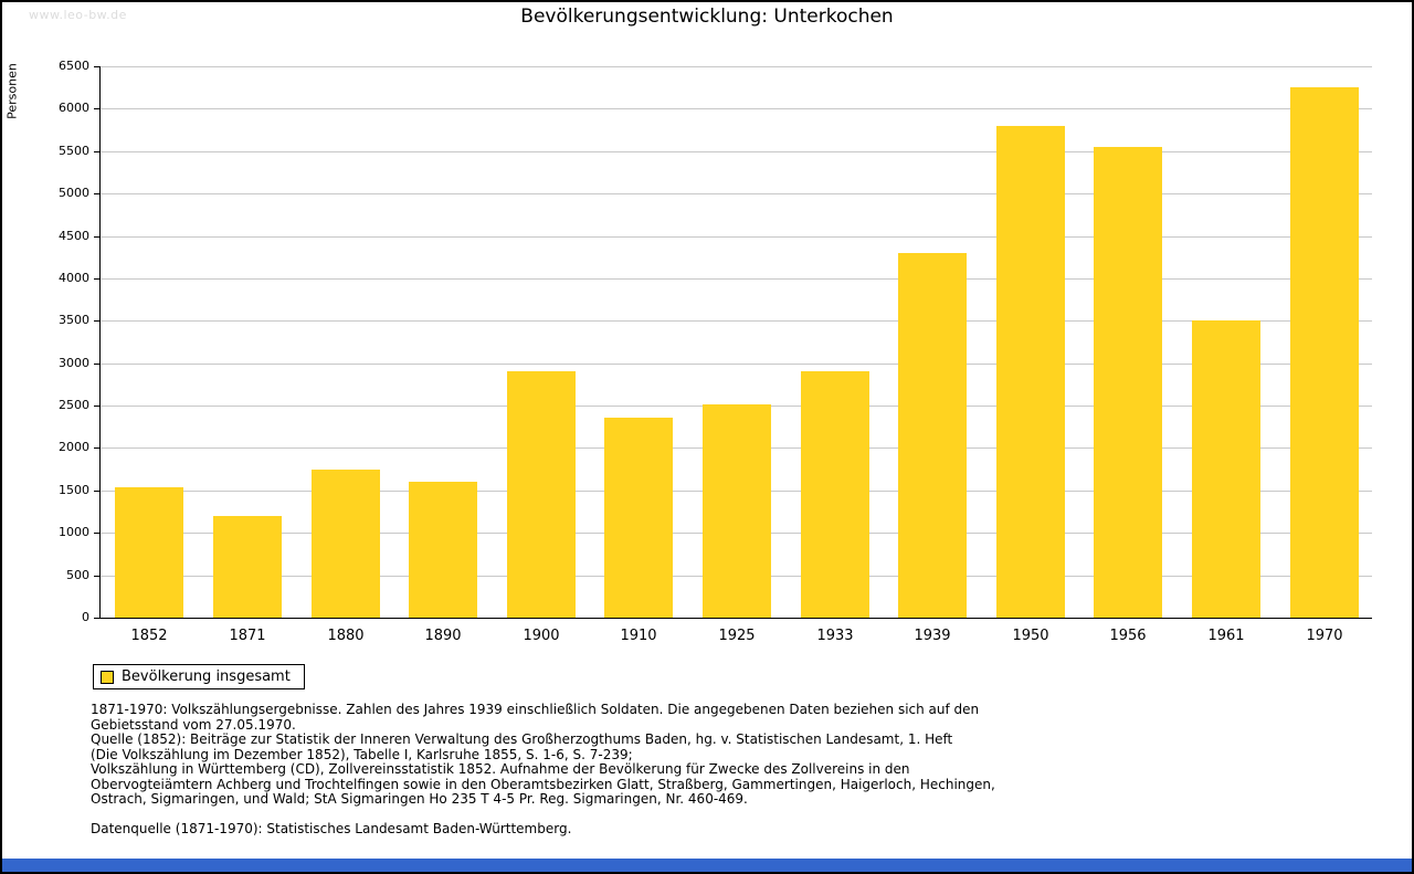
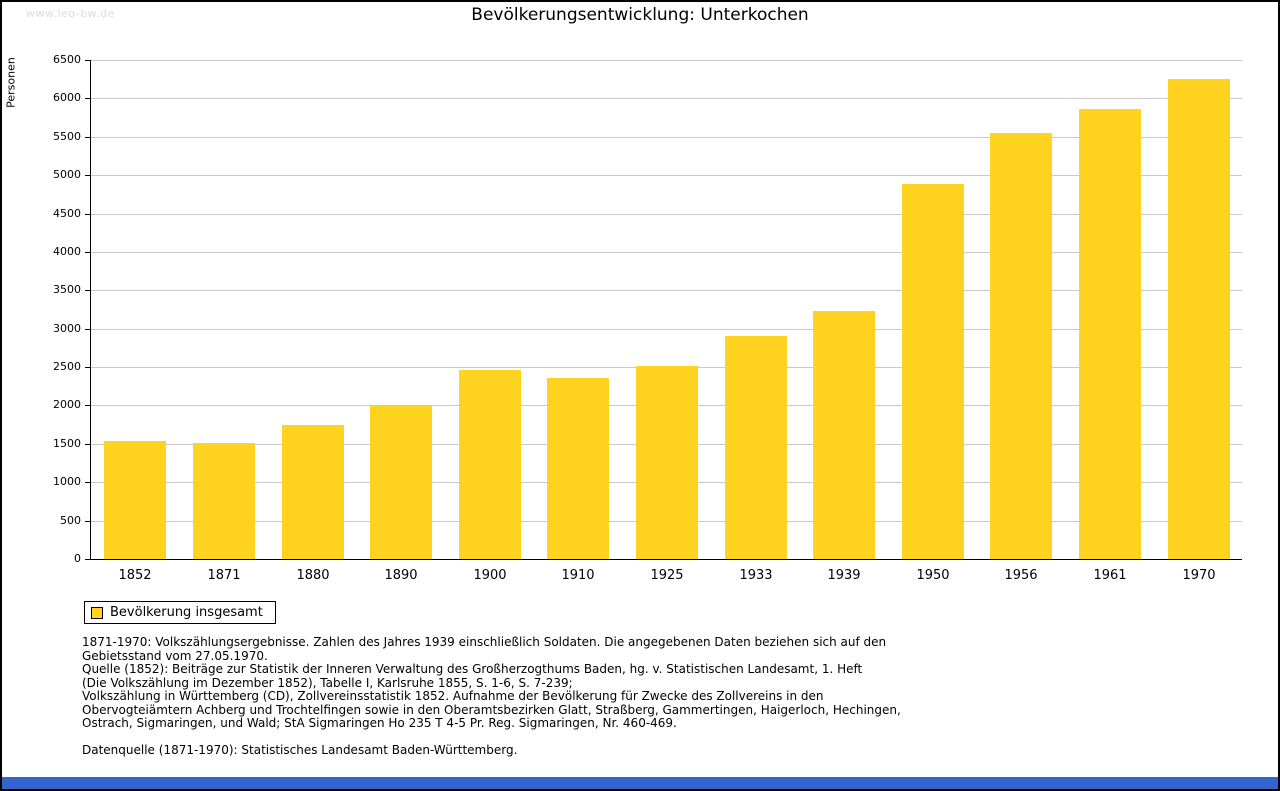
1871: 1200 -> 1500
1890: 1600 -> 2000
1900: 2900 -> 2500
1939: 4300 -> 3200
1950: 5800 -> 4900
1961: 3500 -> 5900
